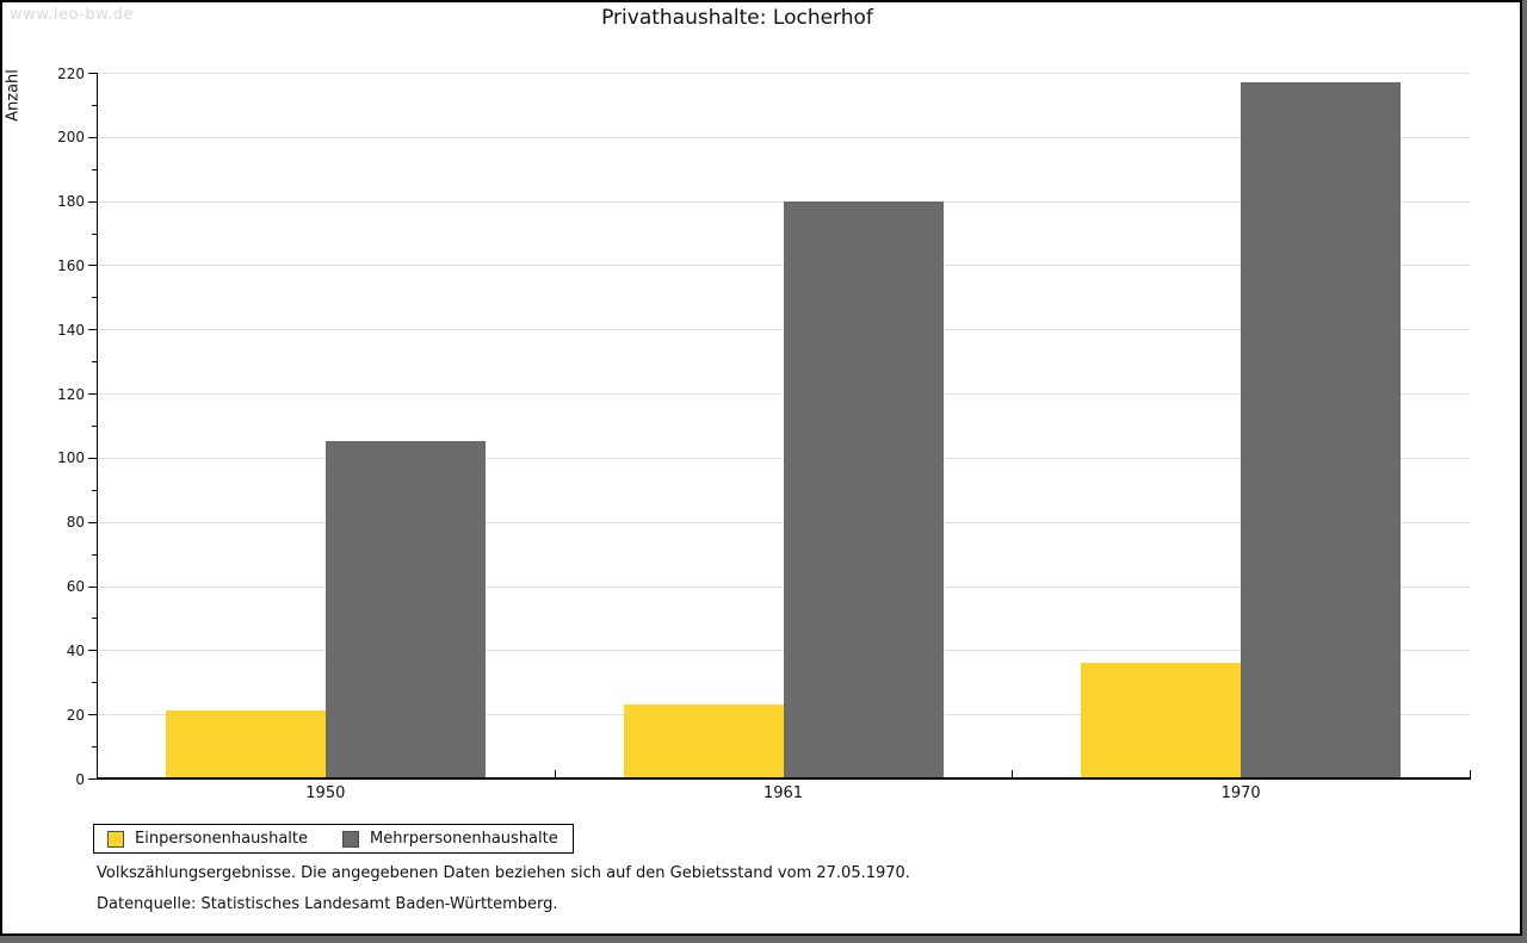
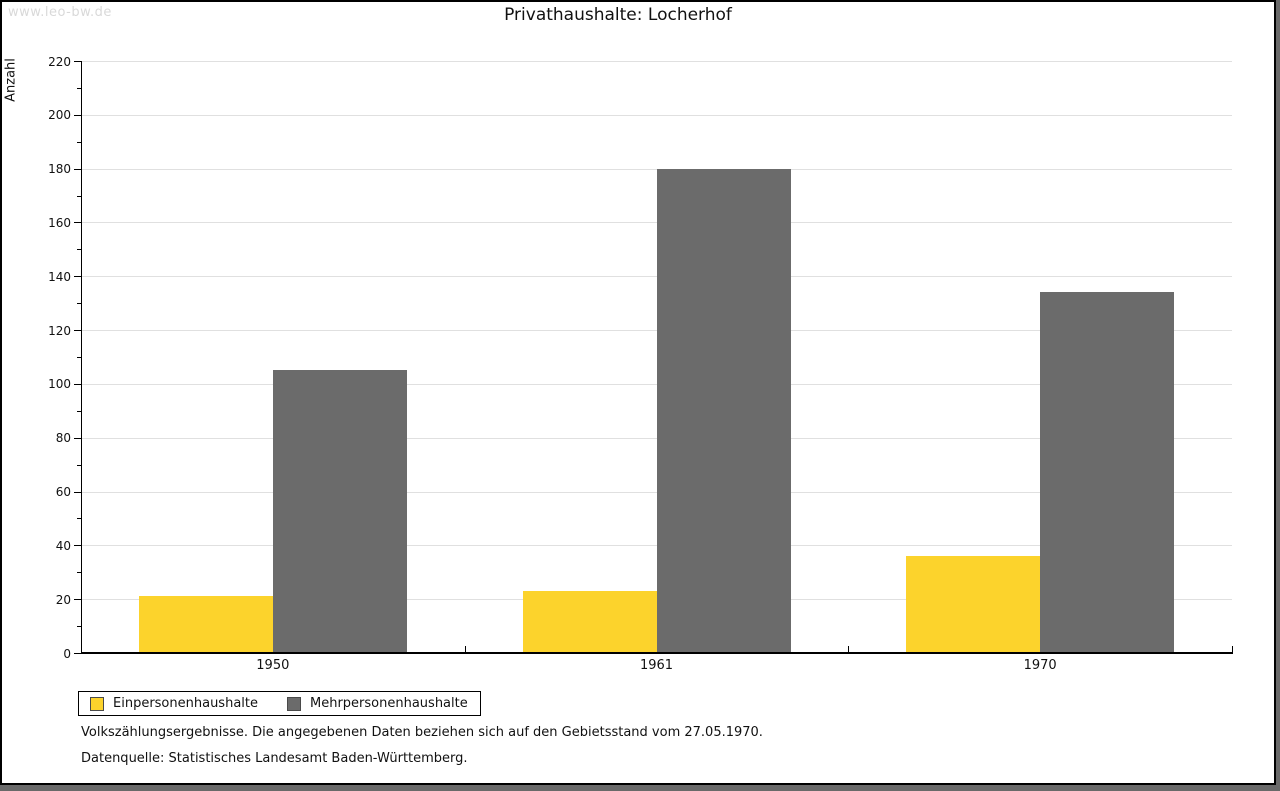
Mehrpersonenhaushalte/1970: 217 -> 134
